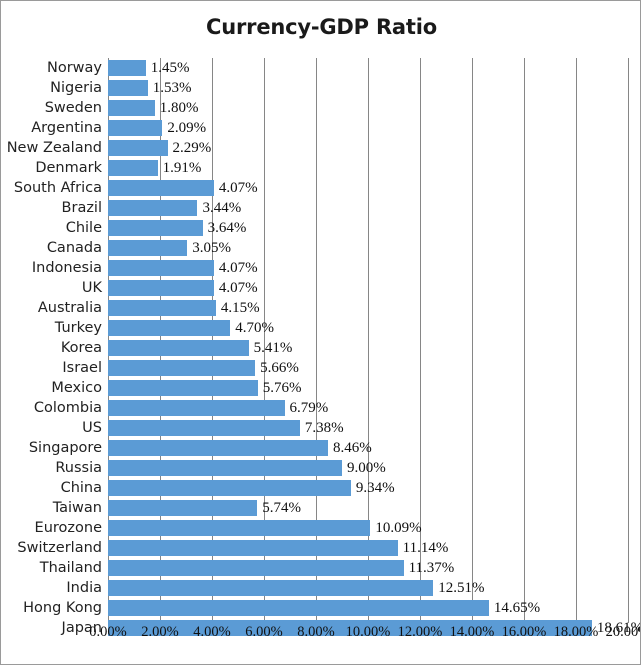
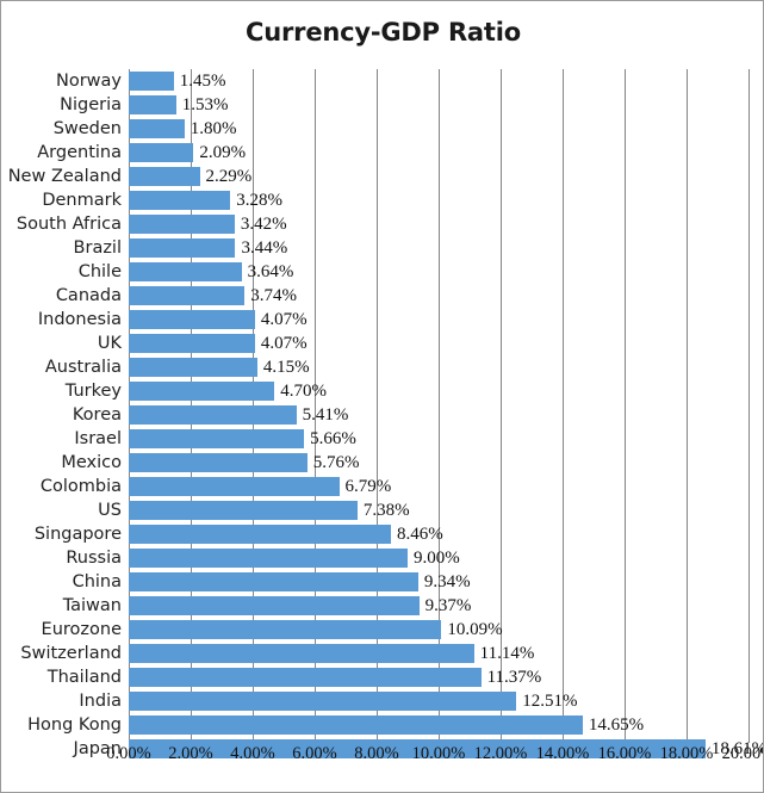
Denmark: 1.91% -> 3.28%
South Africa: 4.07% -> 3.42%
Canada: 3.05% -> 3.74%
Taiwan: 5.74% -> 9.37%
